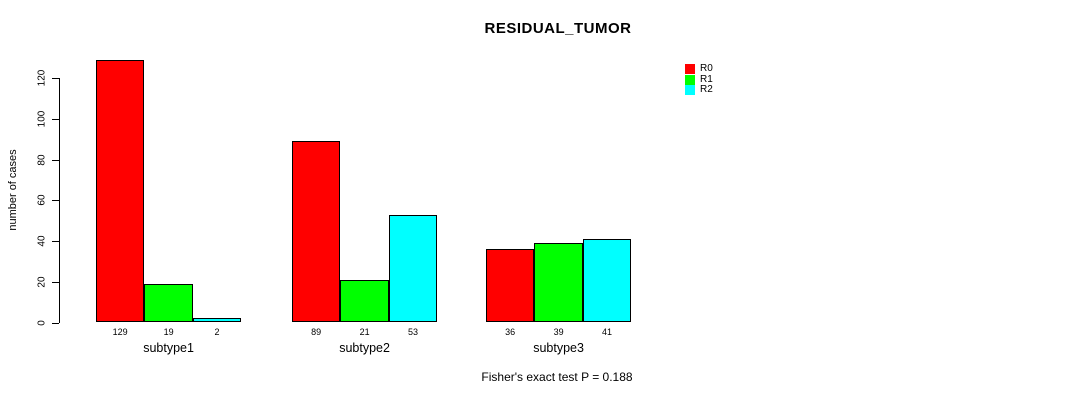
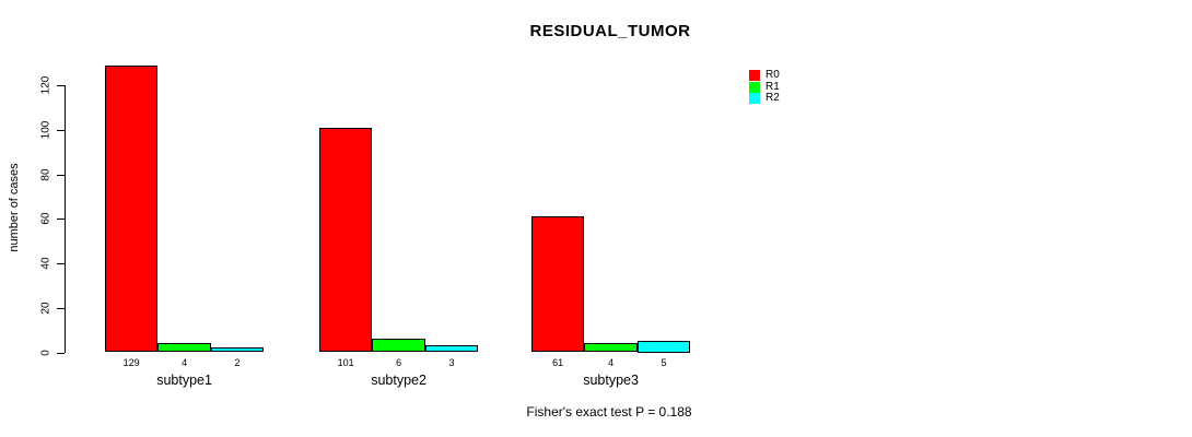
R1/subtype1: 19 -> 4
R0/subtype2: 89 -> 101
R1/subtype2: 21 -> 6
R2/subtype2: 53 -> 3
R0/subtype3: 36 -> 61
R1/subtype3: 39 -> 4
R2/subtype3: 41 -> 5
